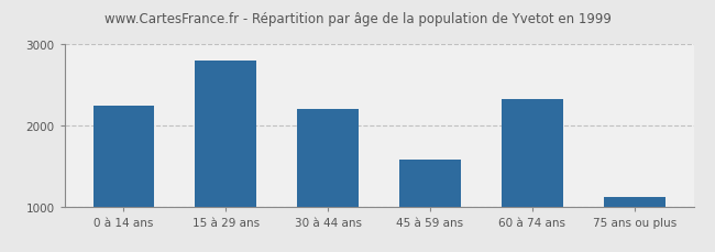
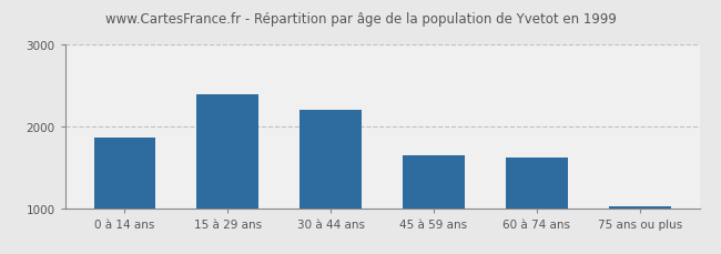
0 à 14 ans: 2240 -> 1870
15 à 29 ans: 2800 -> 2390
45 à 59 ans: 1580 -> 1650
60 à 74 ans: 2320 -> 1620
75 ans ou plus: 1120 -> 1020
